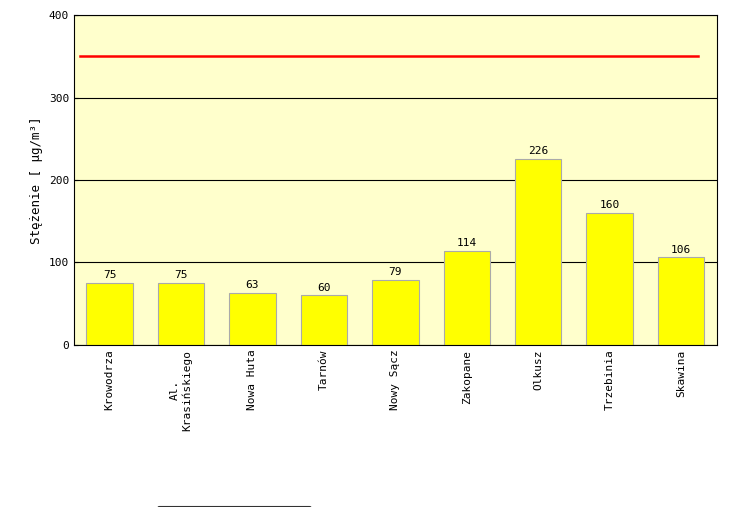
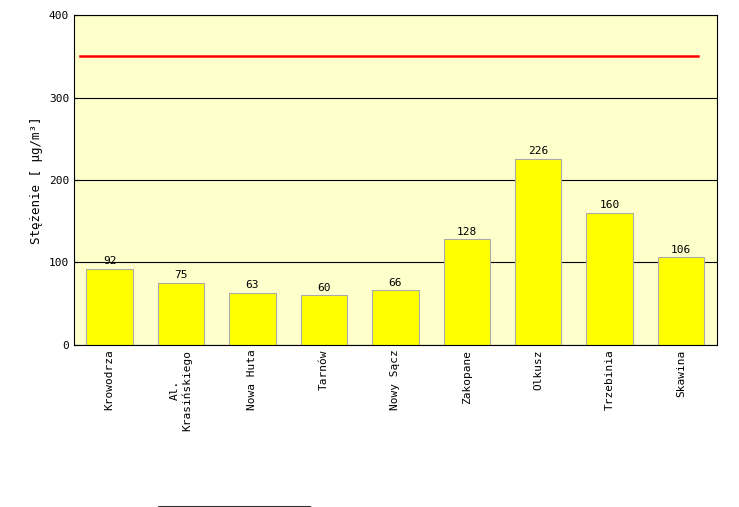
Krowodrza: 75 -> 92
Nowy Sącz: 79 -> 66
Zakopane: 114 -> 128
